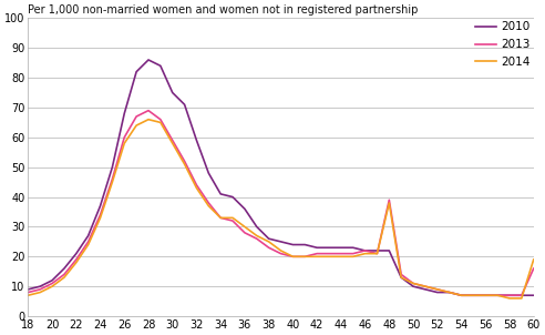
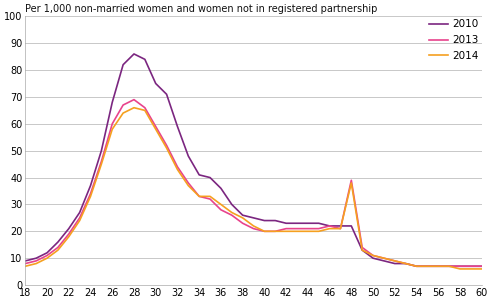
2013/60: 16 -> 7
2014/60: 19 -> 6
